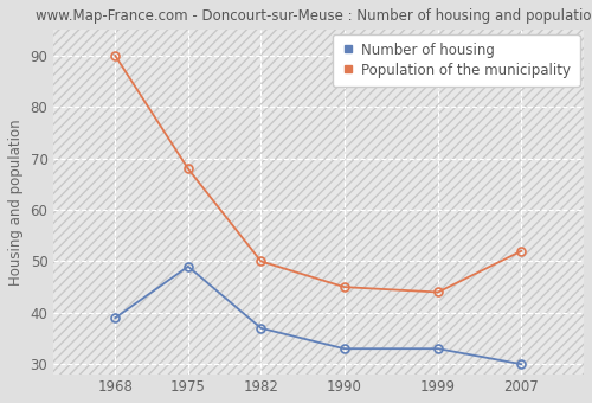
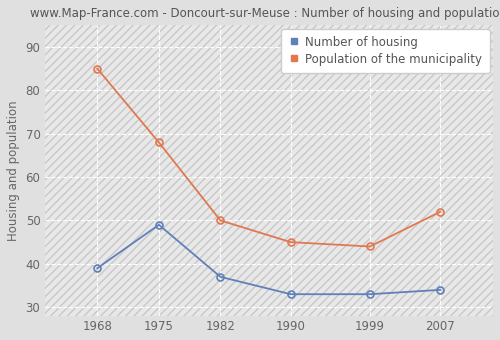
Population of the municipality/1968: 90 -> 85
Number of housing/2007: 30 -> 34
